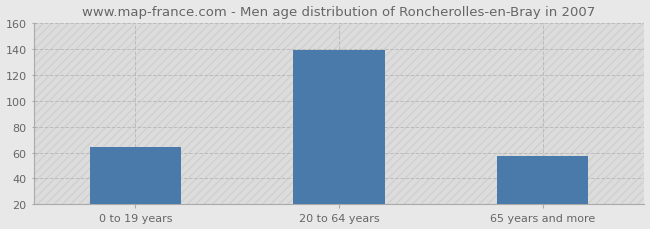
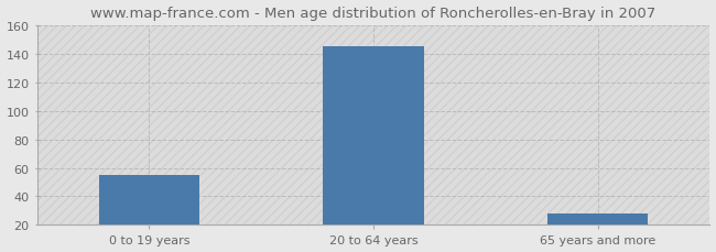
0 to 19 years: 64 -> 55
20 to 64 years: 139 -> 145
65 years and more: 57 -> 28
